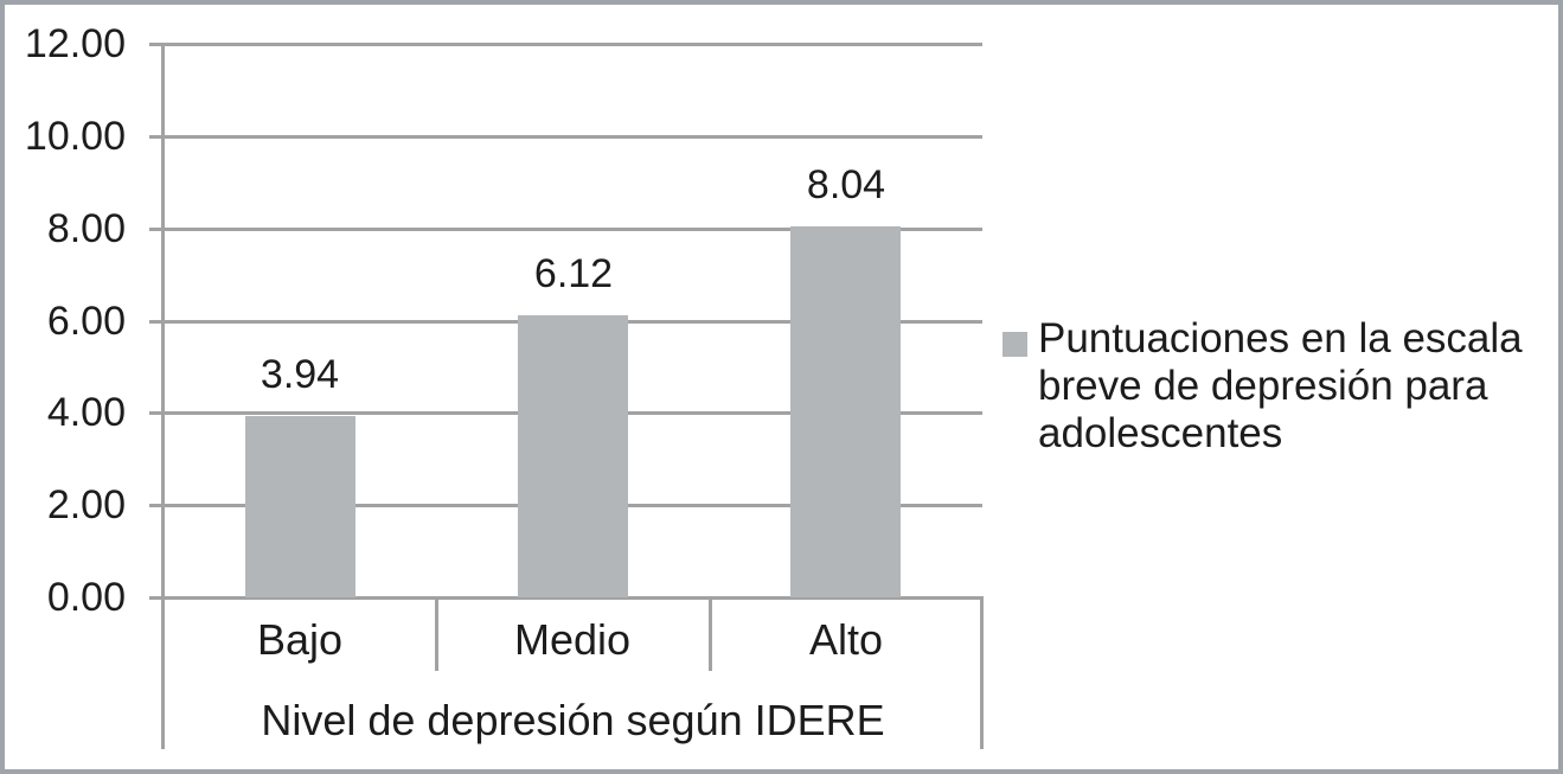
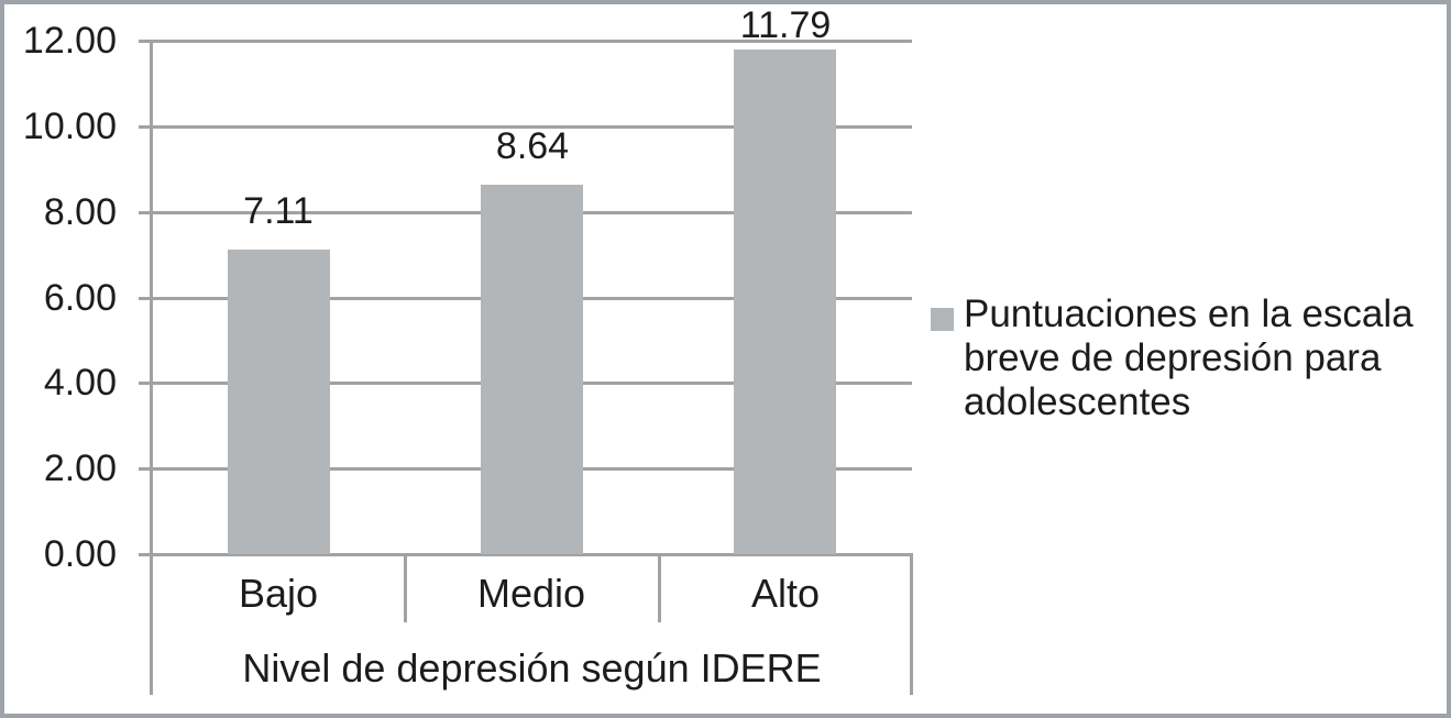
Bajo: 3.94 -> 7.11
Medio: 6.12 -> 8.64
Alto: 8.04 -> 11.79
